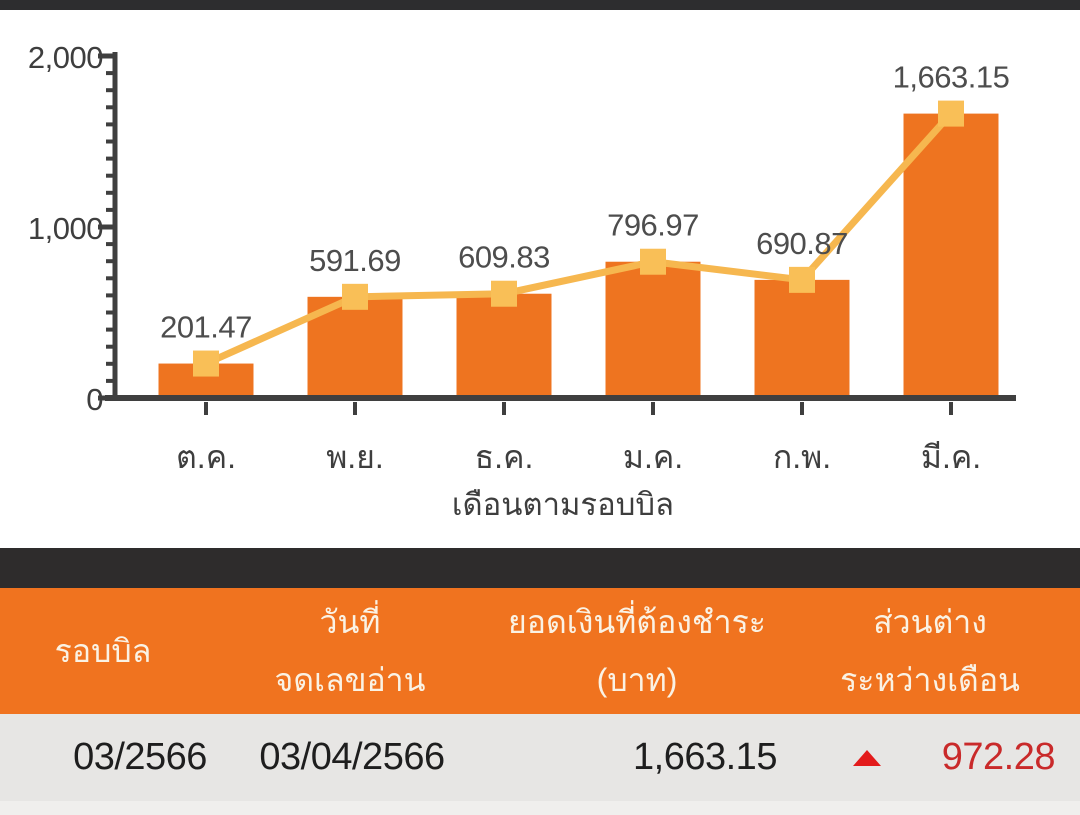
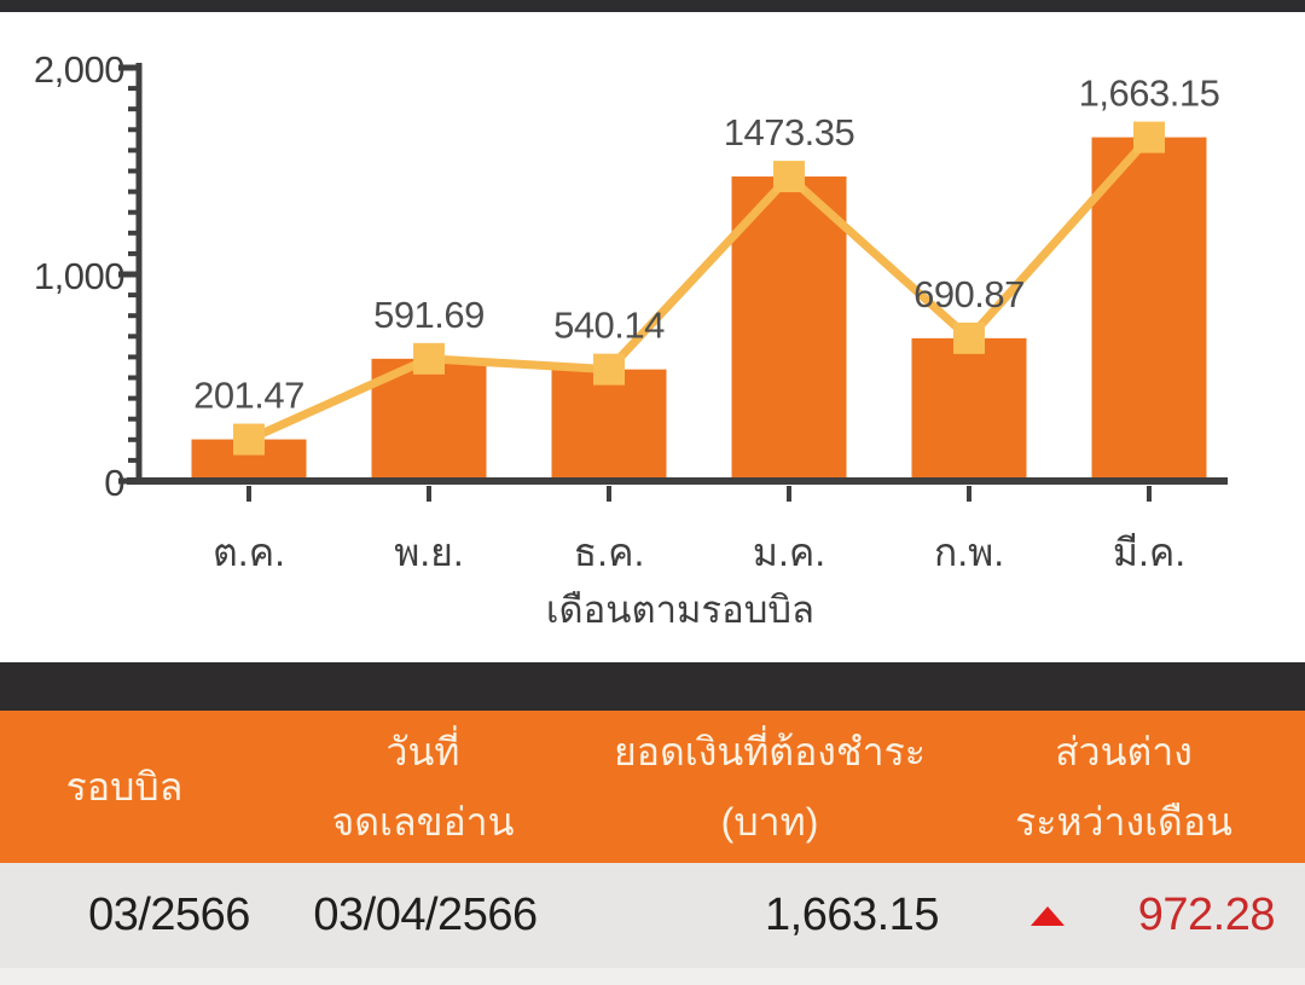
ธ.ค.: 609.83 -> 540.14
ม.ค.: 796.97 -> 1473.35
